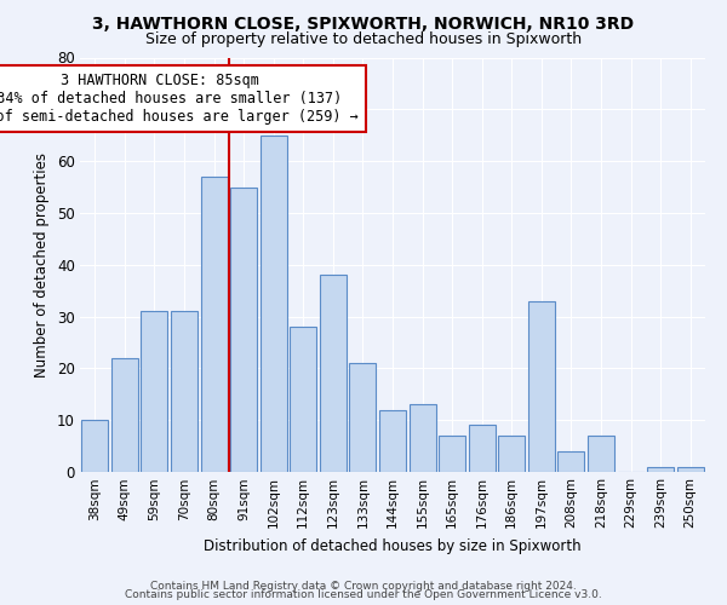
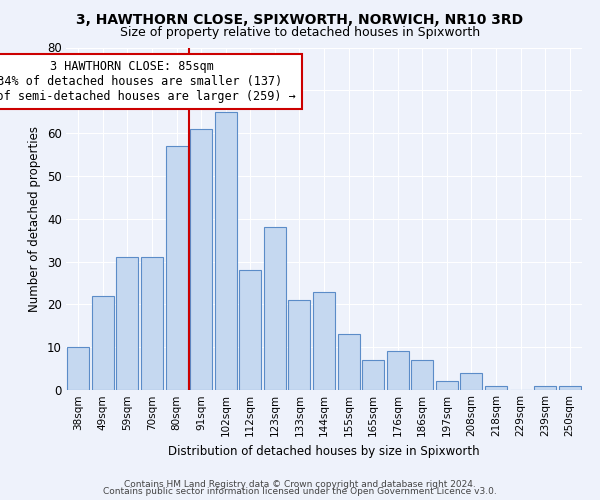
91sqm: 55 -> 61
144sqm: 12 -> 23
197sqm: 33 -> 2
218sqm: 7 -> 1
